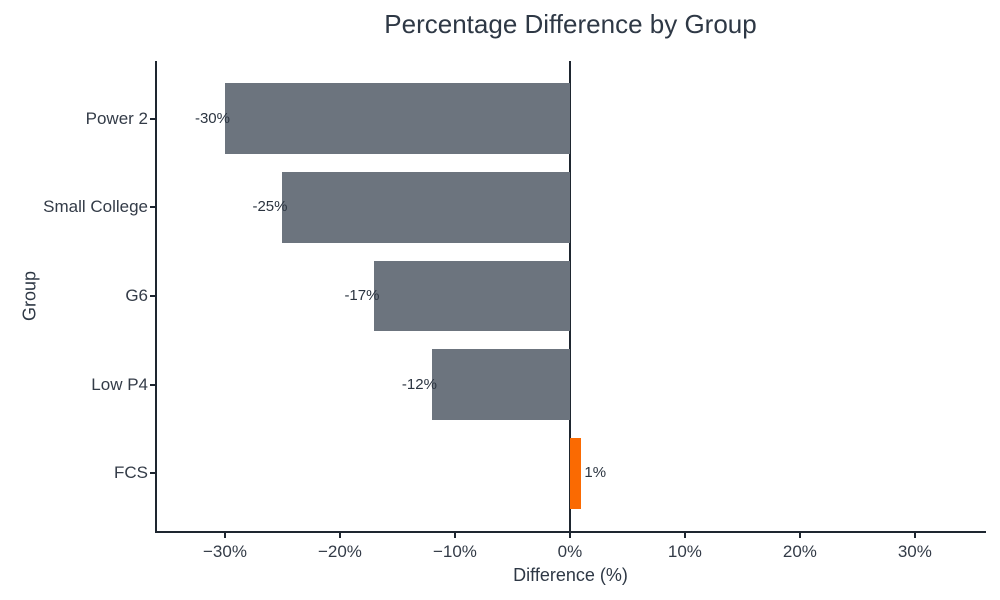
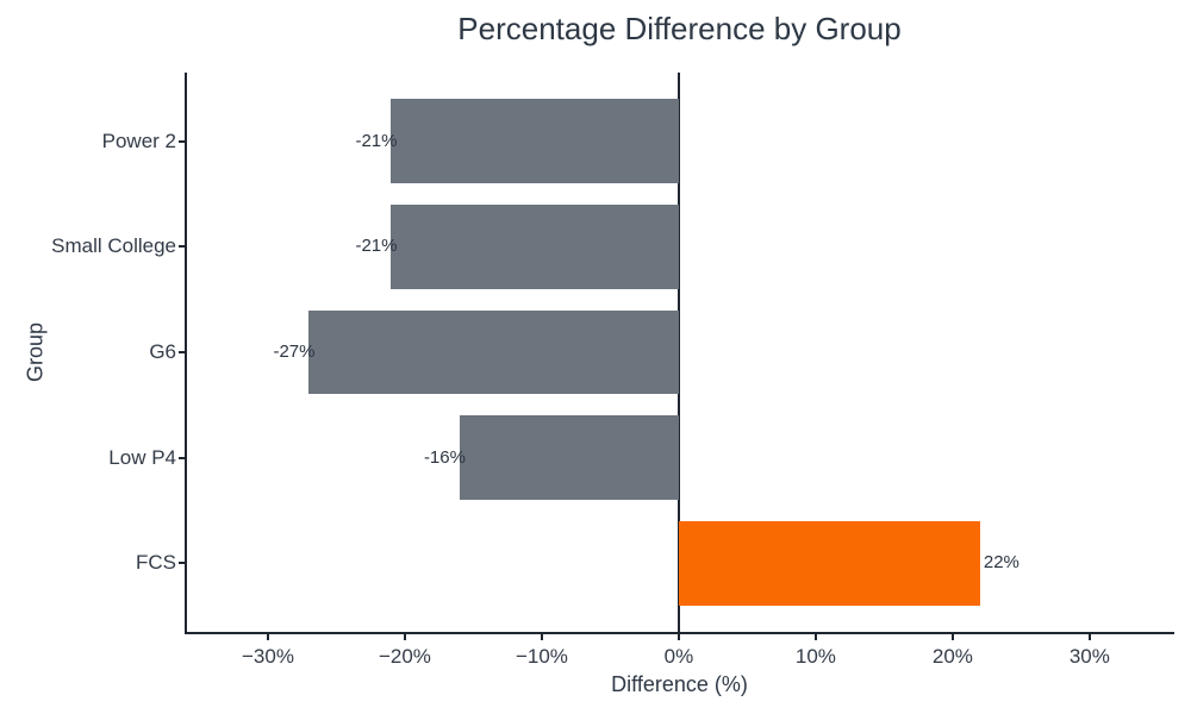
Power 2: -30% -> -21%
Small College: -25% -> -21%
G6: -17% -> -27%
Low P4: -12% -> -16%
FCS: 1% -> 22%
